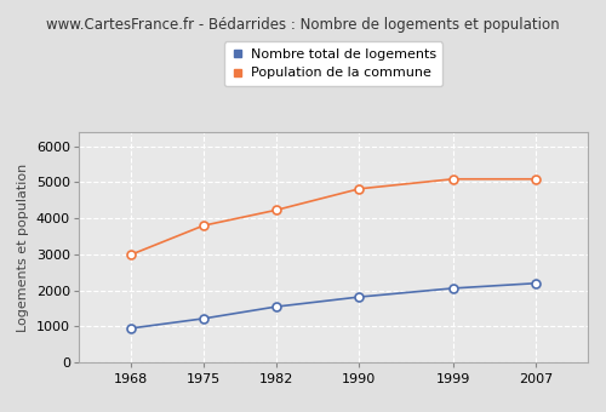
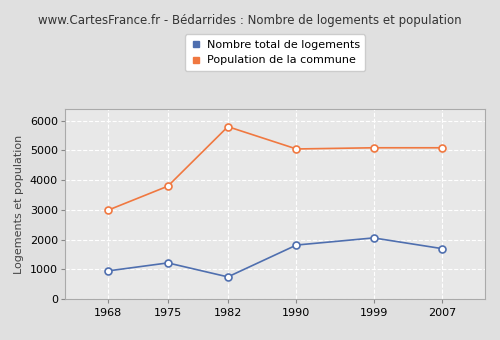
Nombre total de logements/1982: 1550 -> 750
Population de la commune/1982: 4230 -> 5800
Population de la commune/1990: 4820 -> 5050
Nombre total de logements/2007: 2200 -> 1700
